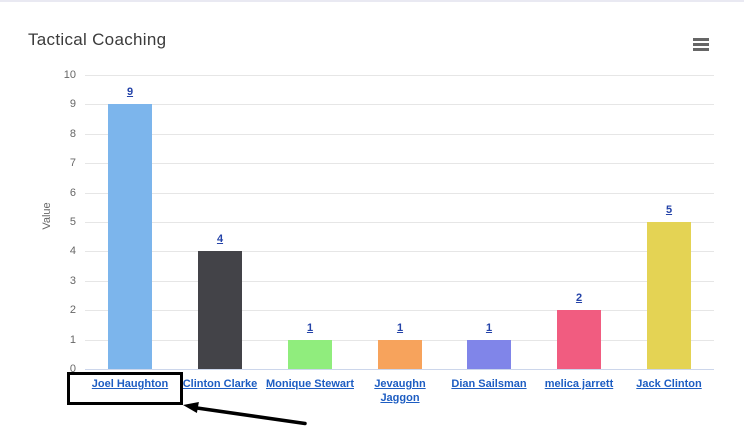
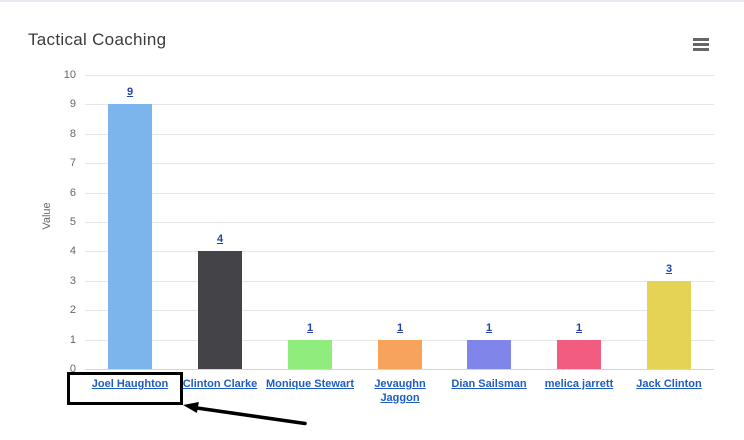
melica jarrett: 2 -> 1
Jack Clinton: 5 -> 3
